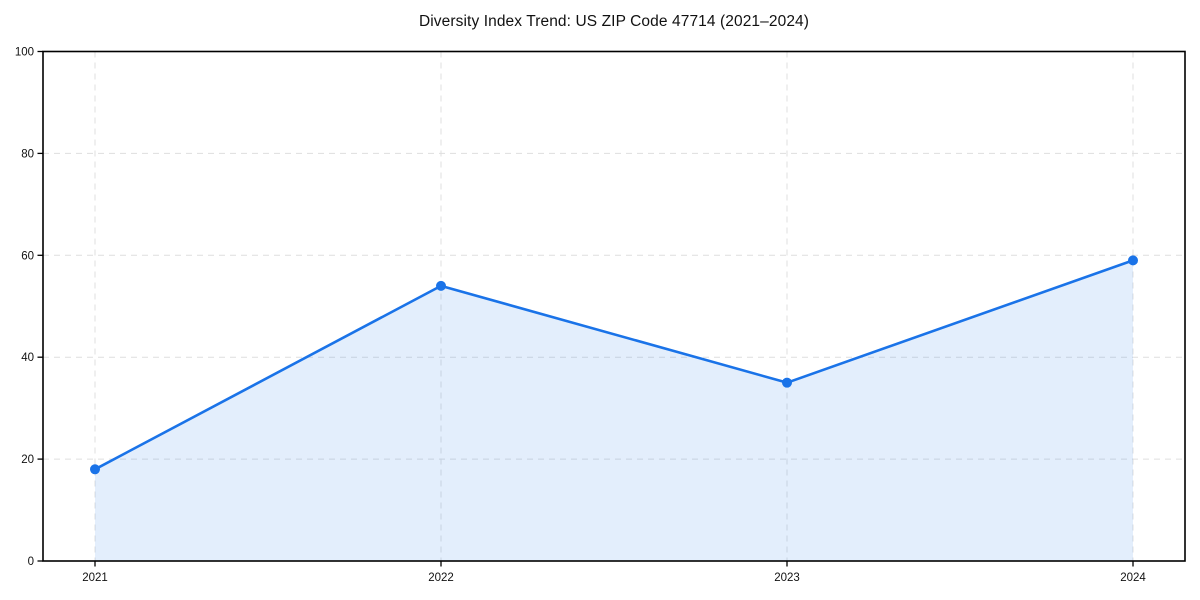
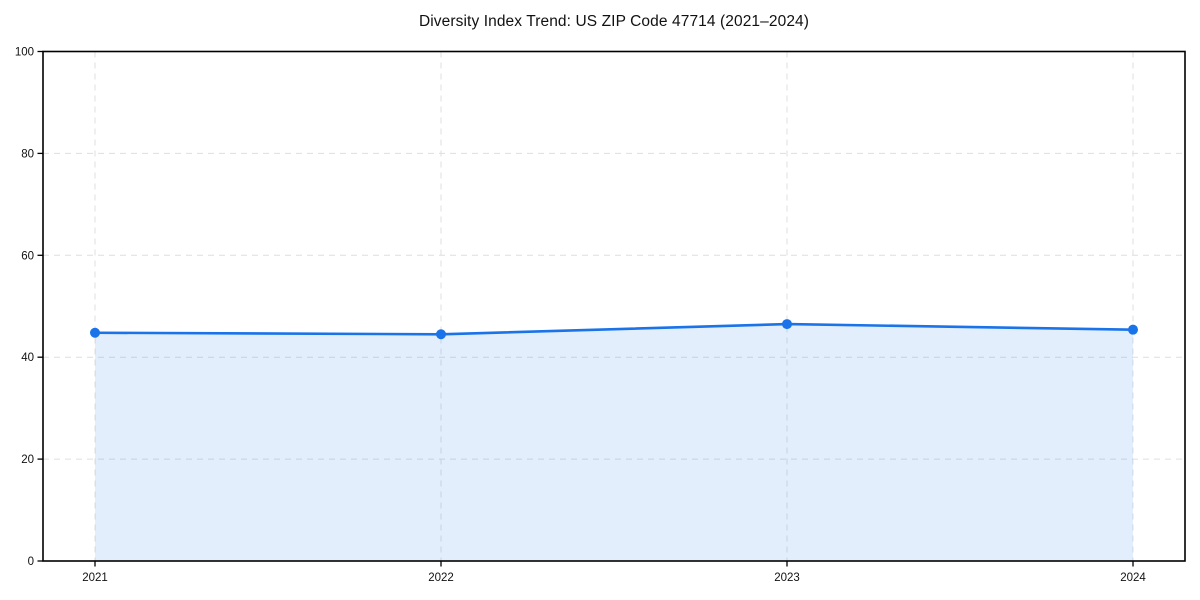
2021: 18 -> 45
2022: 54 -> 44
2023: 35 -> 46
2024: 59 -> 45
